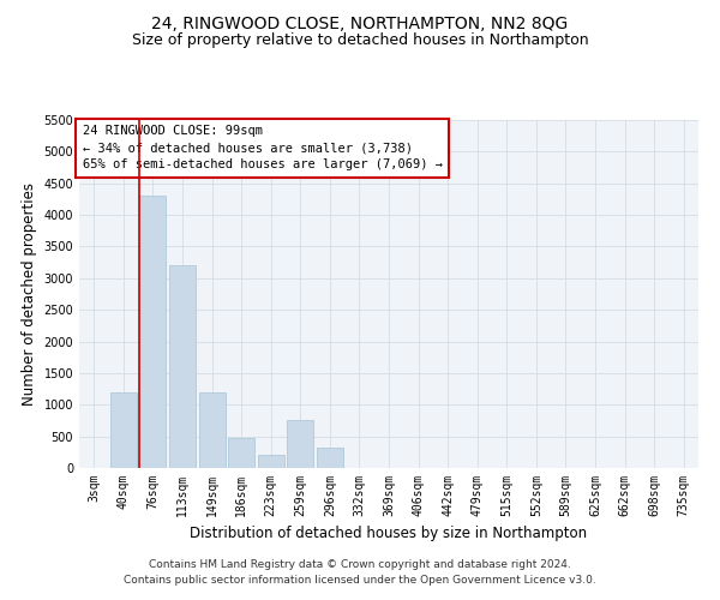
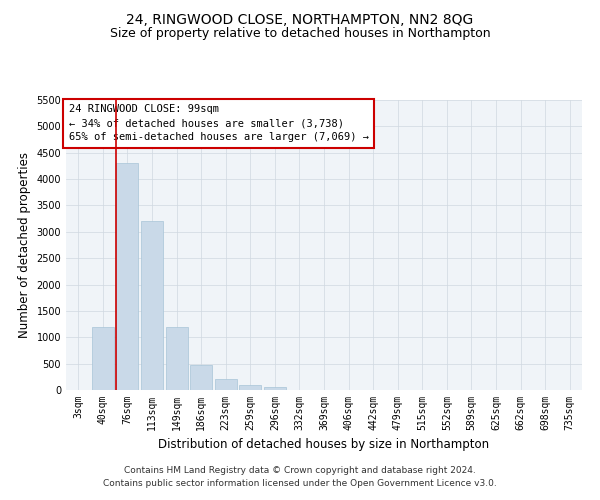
259sqm: 760 -> 90
296sqm: 320 -> 60
